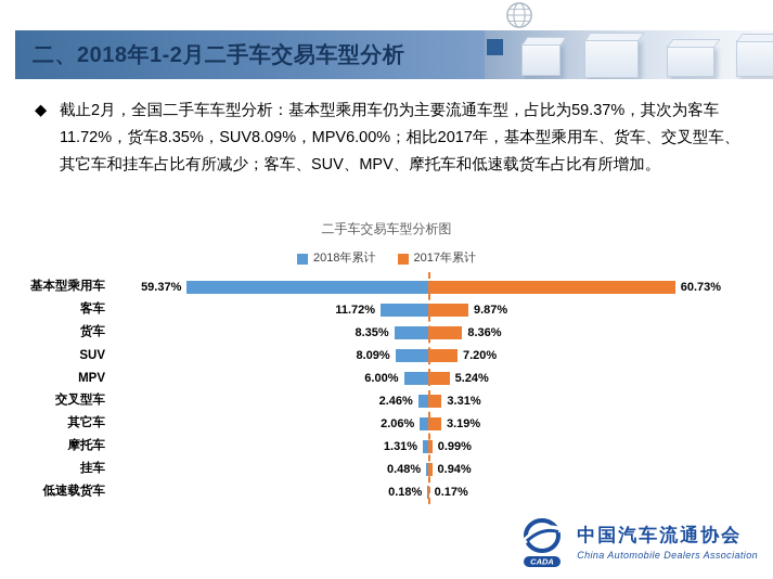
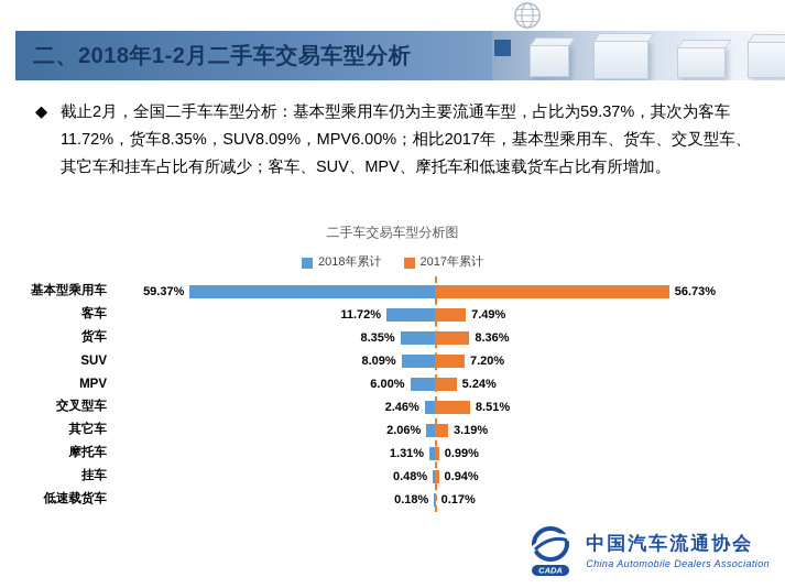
2017年累计/基本型乘用车: 60.73% -> 56.73%
2017年累计/客车: 9.87% -> 7.49%
2017年累计/交叉型车: 3.31% -> 8.51%
